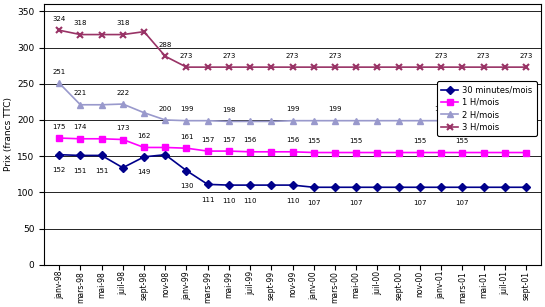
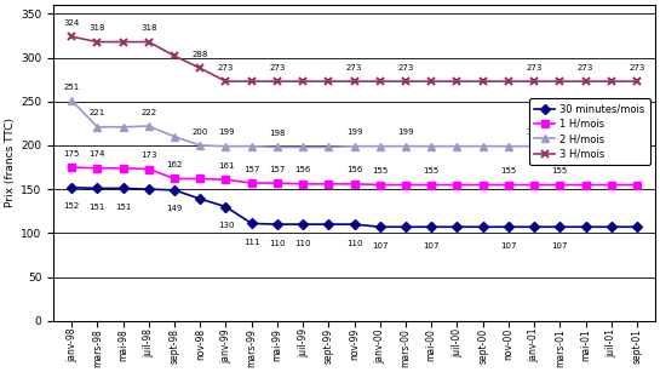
30 minutes/mois/juil-98: 134 -> 150
3 H/mois/sept-98: 322 -> 302
30 minutes/mois/nov-98: 152 -> 139
